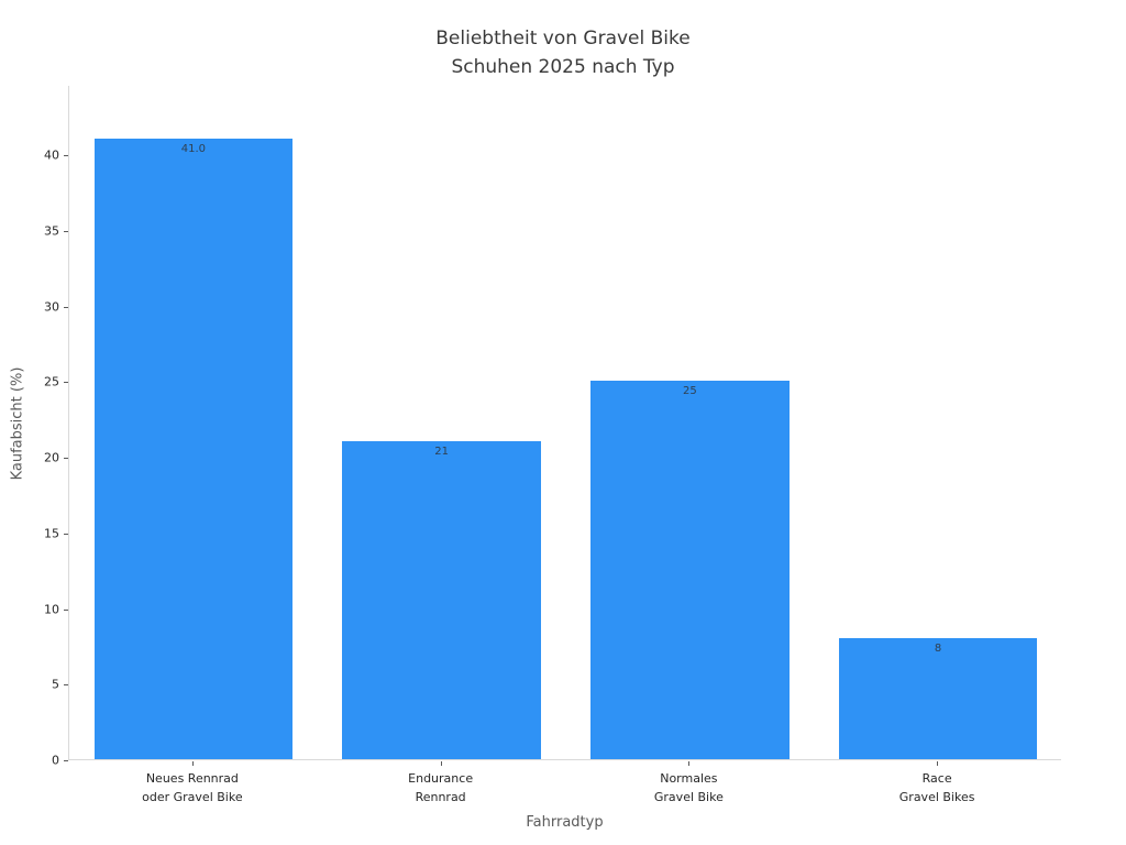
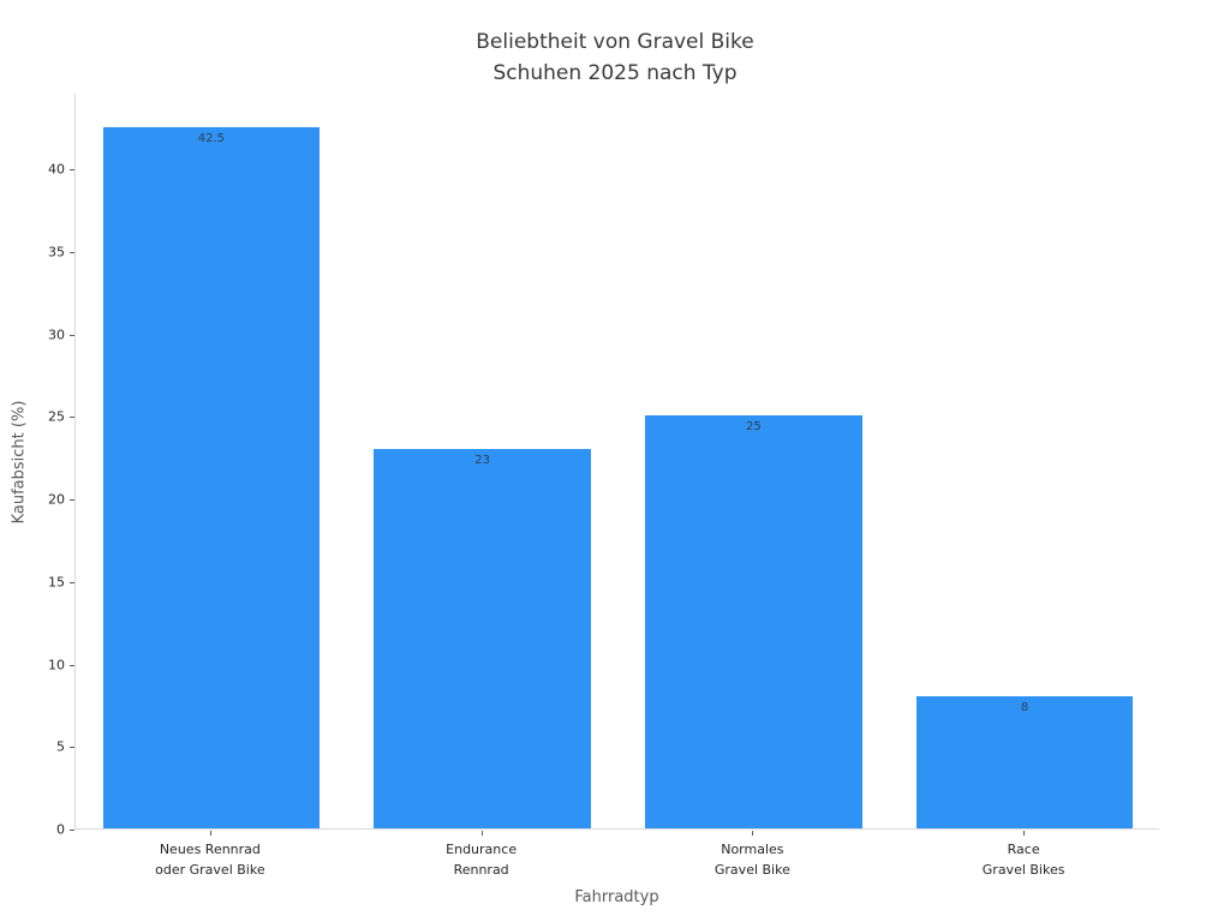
Neues Rennrad oder Gravel Bike: 41.0 -> 42.5
Endurance Rennrad: 21 -> 23
